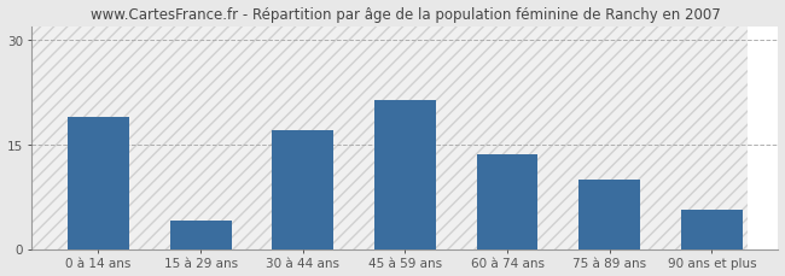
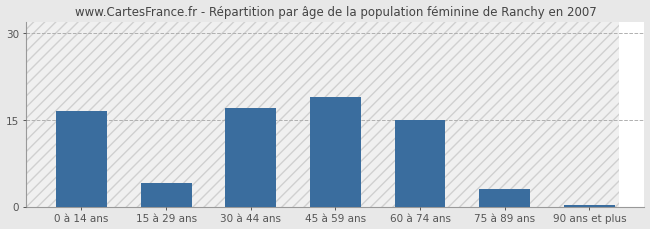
0 à 14 ans: 19.0 -> 16.5
45 à 59 ans: 21.4 -> 19.0
60 à 74 ans: 13.6 -> 15.0
75 à 89 ans: 10.0 -> 3.0
90 ans et plus: 5.6 -> 0.3
